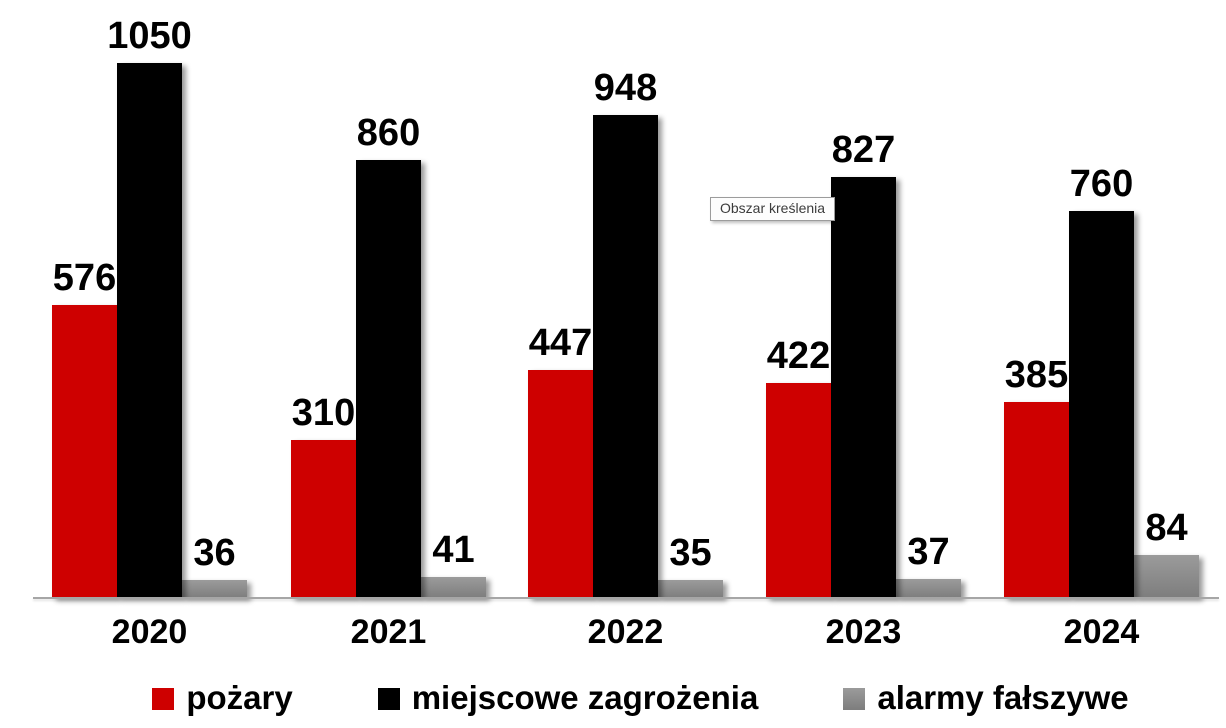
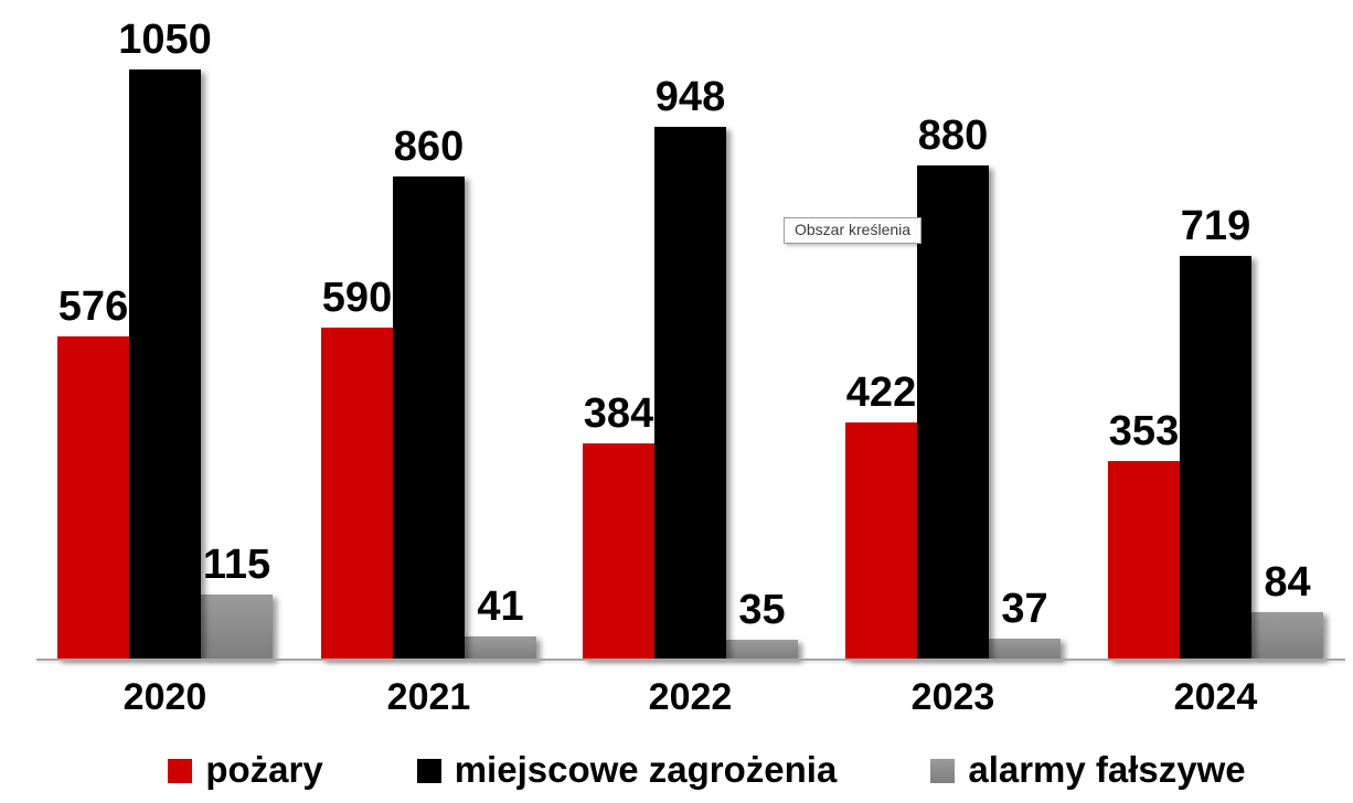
alarmy fałszywe/2020: 36 -> 115
pożary/2021: 310 -> 590
pożary/2022: 447 -> 384
miejscowe zagrożenia/2023: 827 -> 880
pożary/2024: 385 -> 353
miejscowe zagrożenia/2024: 760 -> 719
